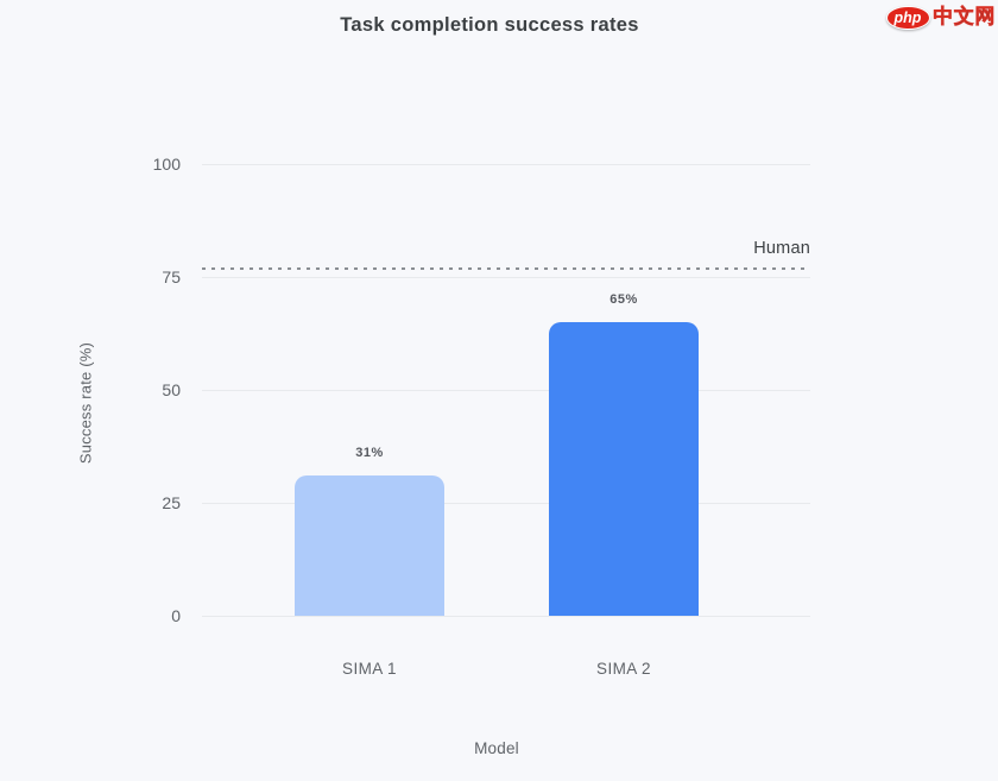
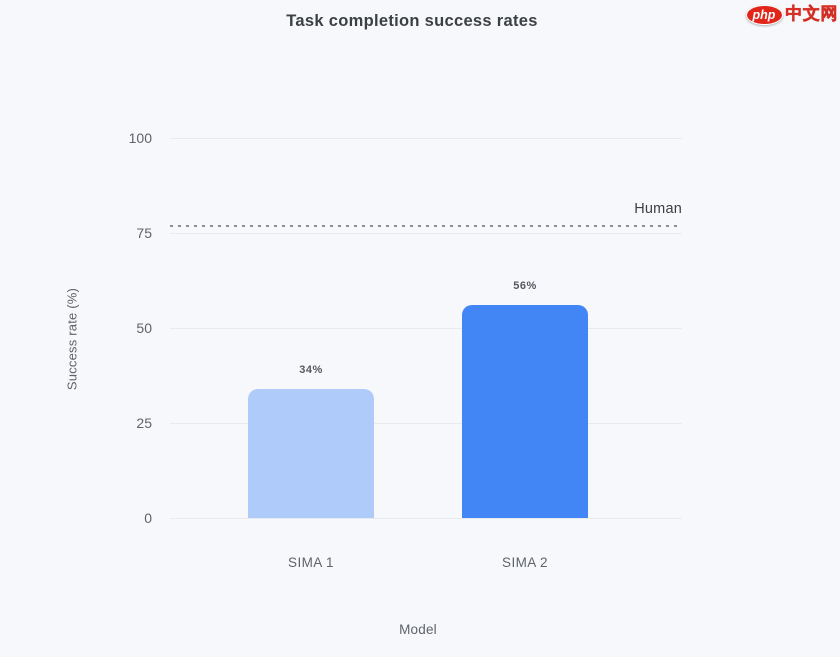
SIMA 1: 31% -> 34%
SIMA 2: 65% -> 56%
